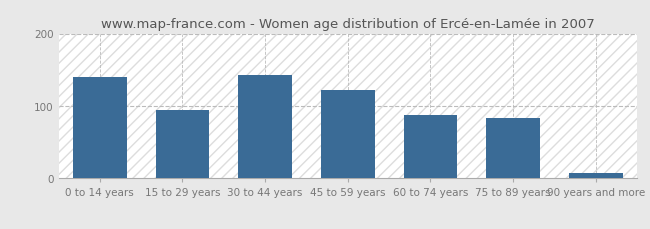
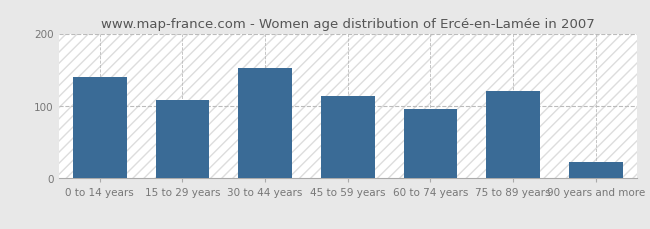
15 to 29 years: 95 -> 108
30 to 44 years: 143 -> 152
45 to 59 years: 122 -> 114
60 to 74 years: 87 -> 96
75 to 89 years: 83 -> 120
90 years and more: 8 -> 22
